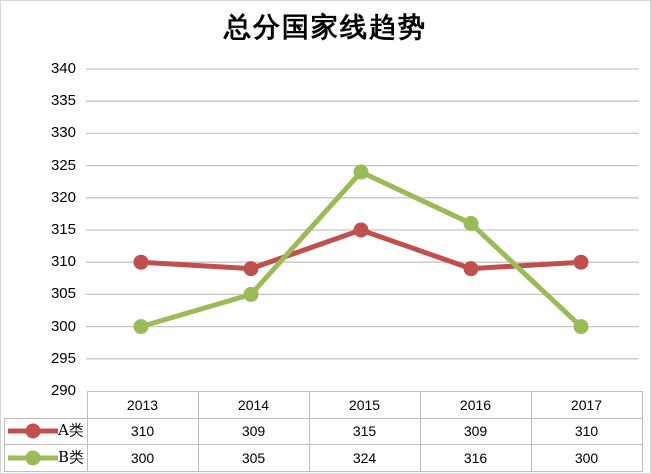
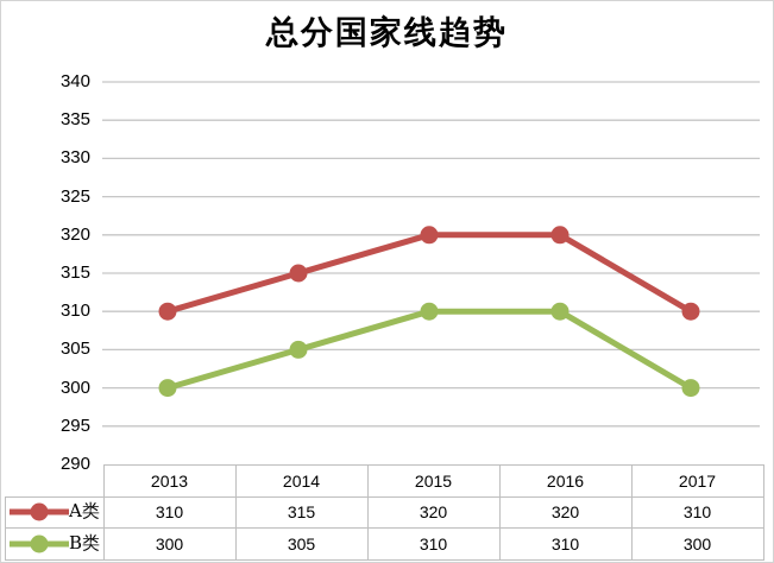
A类/2014: 309 -> 315
A类/2015: 315 -> 320
B类/2015: 324 -> 310
A类/2016: 309 -> 320
B类/2016: 316 -> 310
